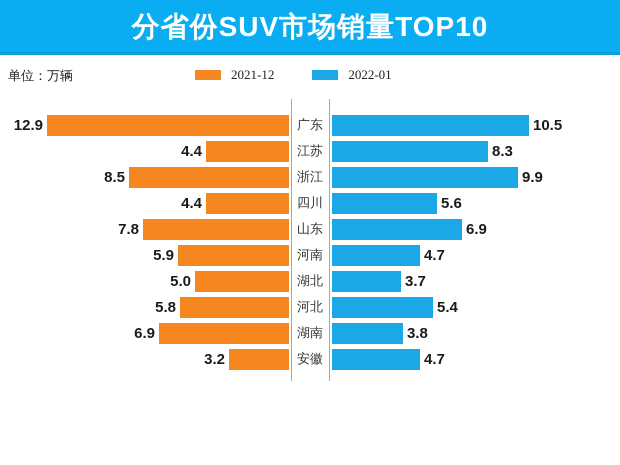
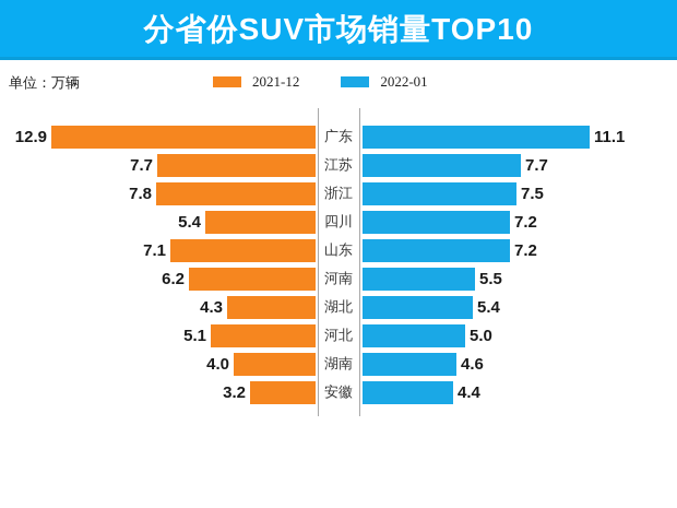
2022-01/广东: 10.5 -> 11.1
2021-12/江苏: 4.4 -> 7.7
2022-01/江苏: 8.3 -> 7.7
2021-12/浙江: 8.5 -> 7.8
2022-01/浙江: 9.9 -> 7.5
2021-12/四川: 4.4 -> 5.4
2022-01/四川: 5.6 -> 7.2
2021-12/山东: 7.8 -> 7.1
2022-01/山东: 6.9 -> 7.2
2021-12/河南: 5.9 -> 6.2
2022-01/河南: 4.7 -> 5.5
2021-12/湖北: 5.0 -> 4.3
2022-01/湖北: 3.7 -> 5.4
2021-12/河北: 5.8 -> 5.1
2022-01/河北: 5.4 -> 5.0
2021-12/湖南: 6.9 -> 4.0
2022-01/湖南: 3.8 -> 4.6
2022-01/安徽: 4.7 -> 4.4
